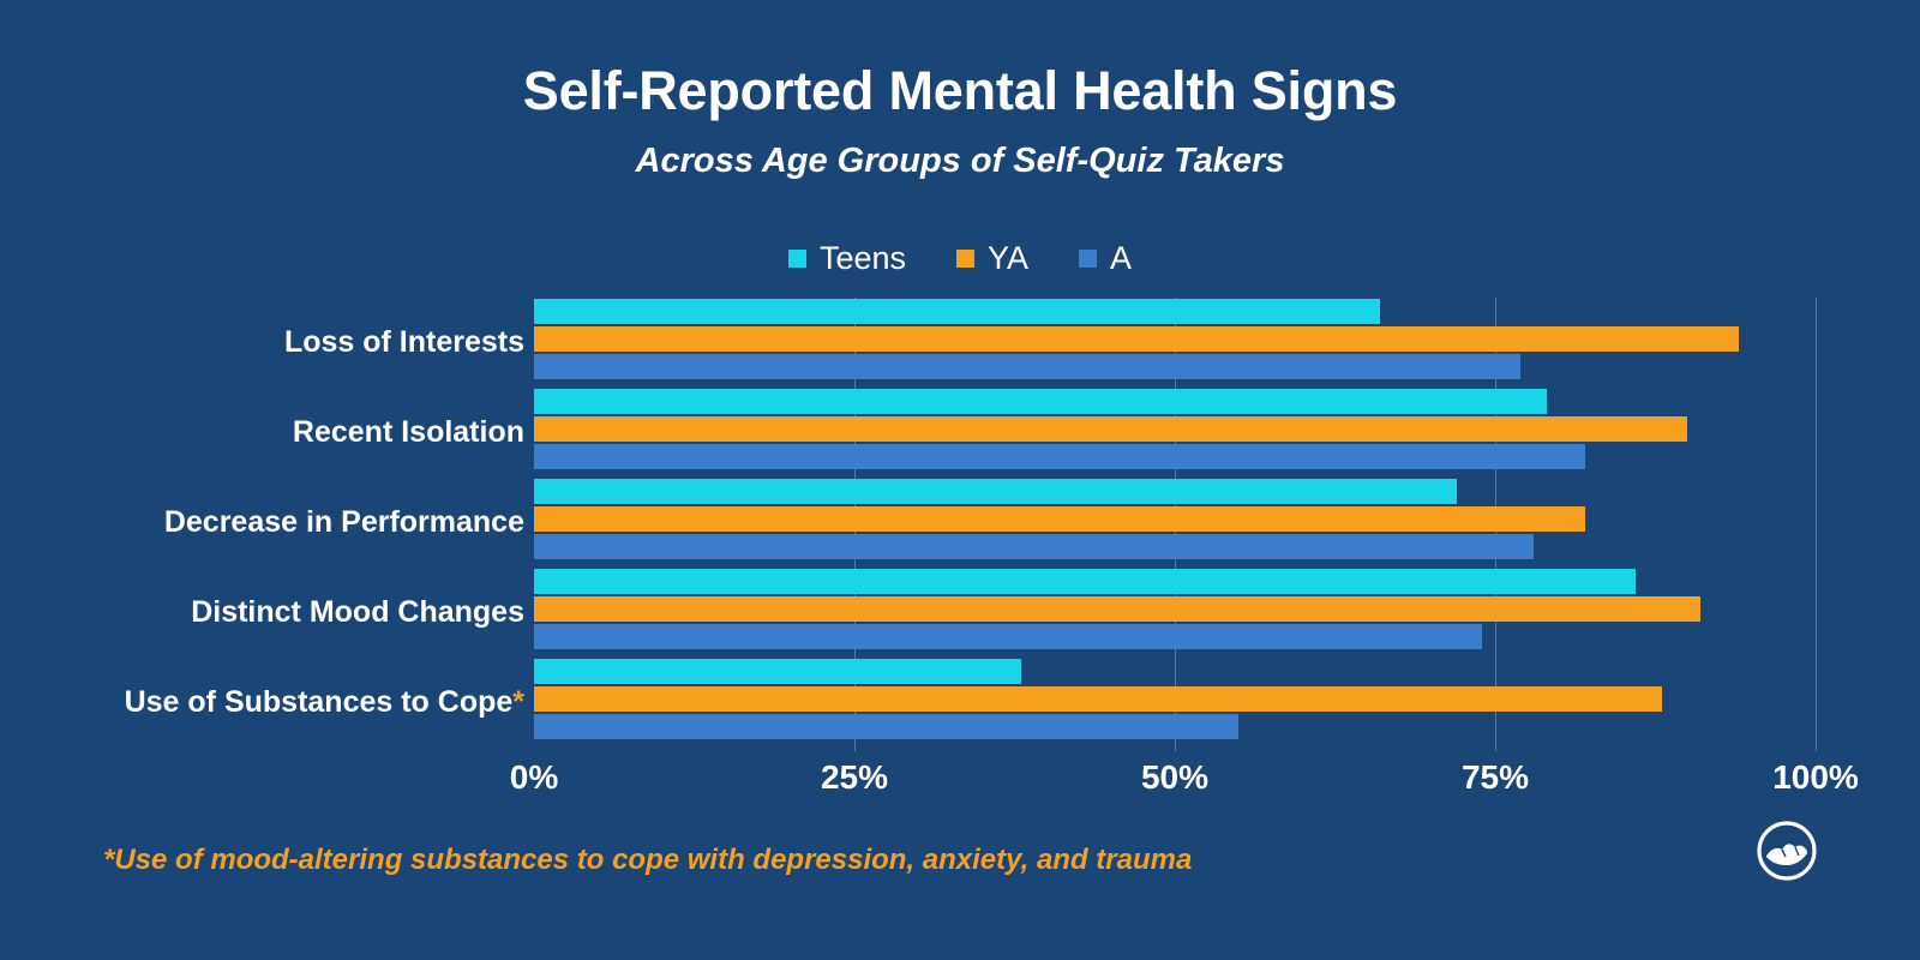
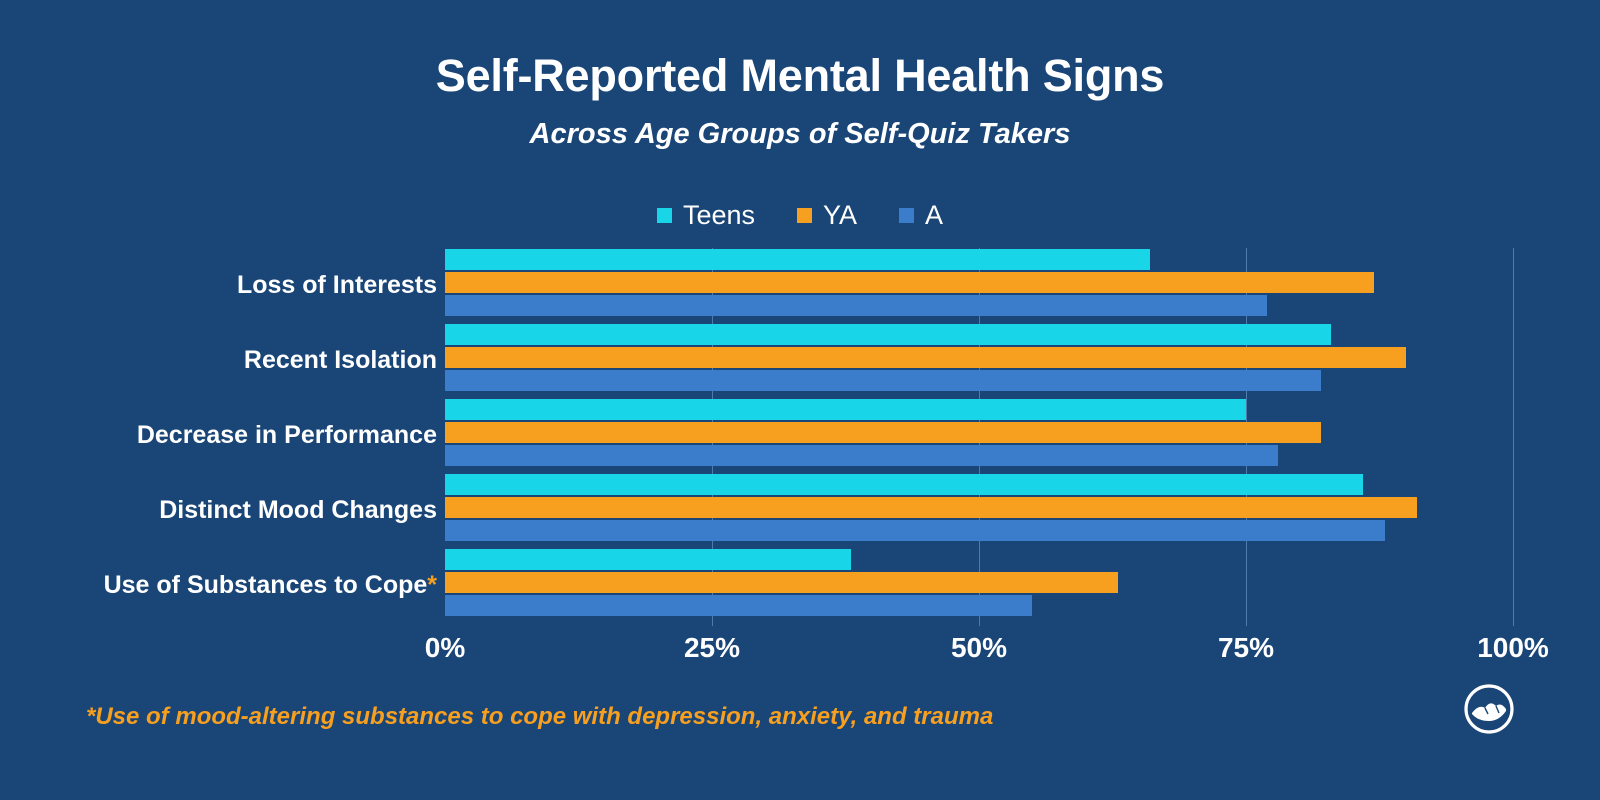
YA/Loss of Interests: 94% -> 87%
Teens/Recent Isolation: 79% -> 83%
Teens/Decrease in Performance: 72% -> 75%
A/Distinct Mood Changes: 74% -> 88%
YA/Use of Substances to Cope*: 88% -> 63%
